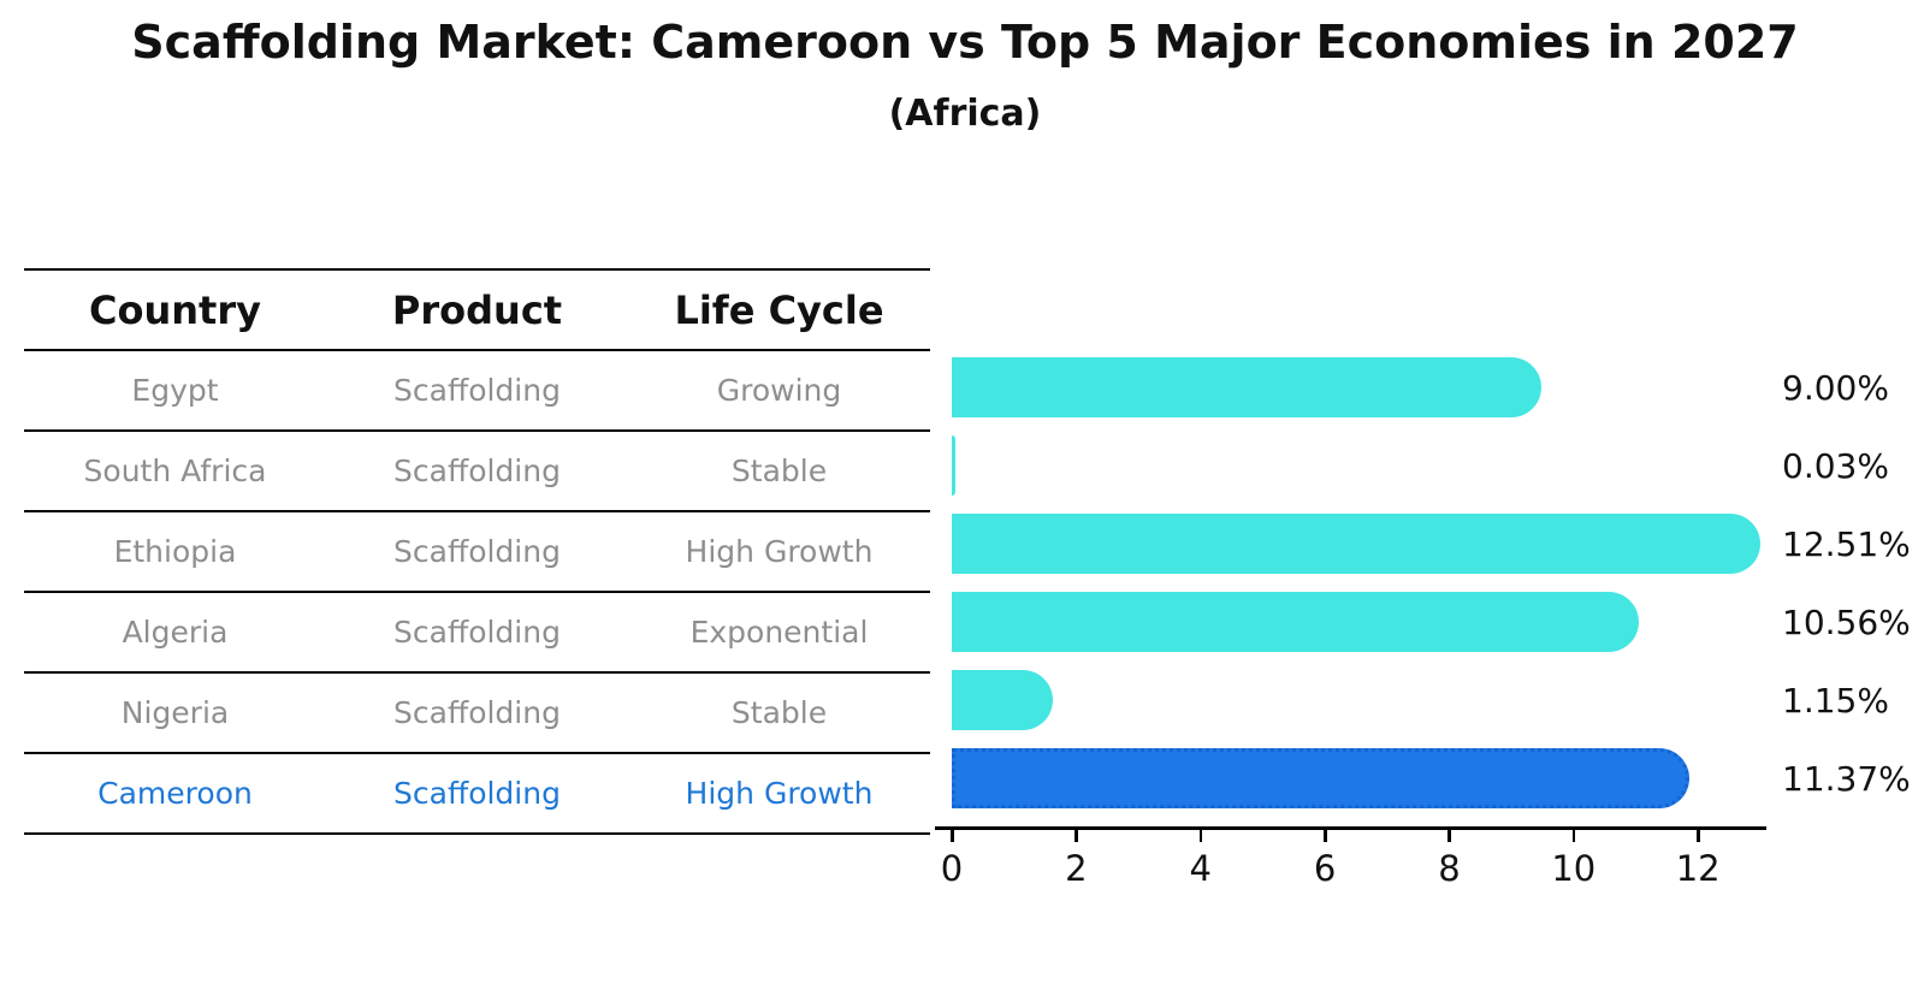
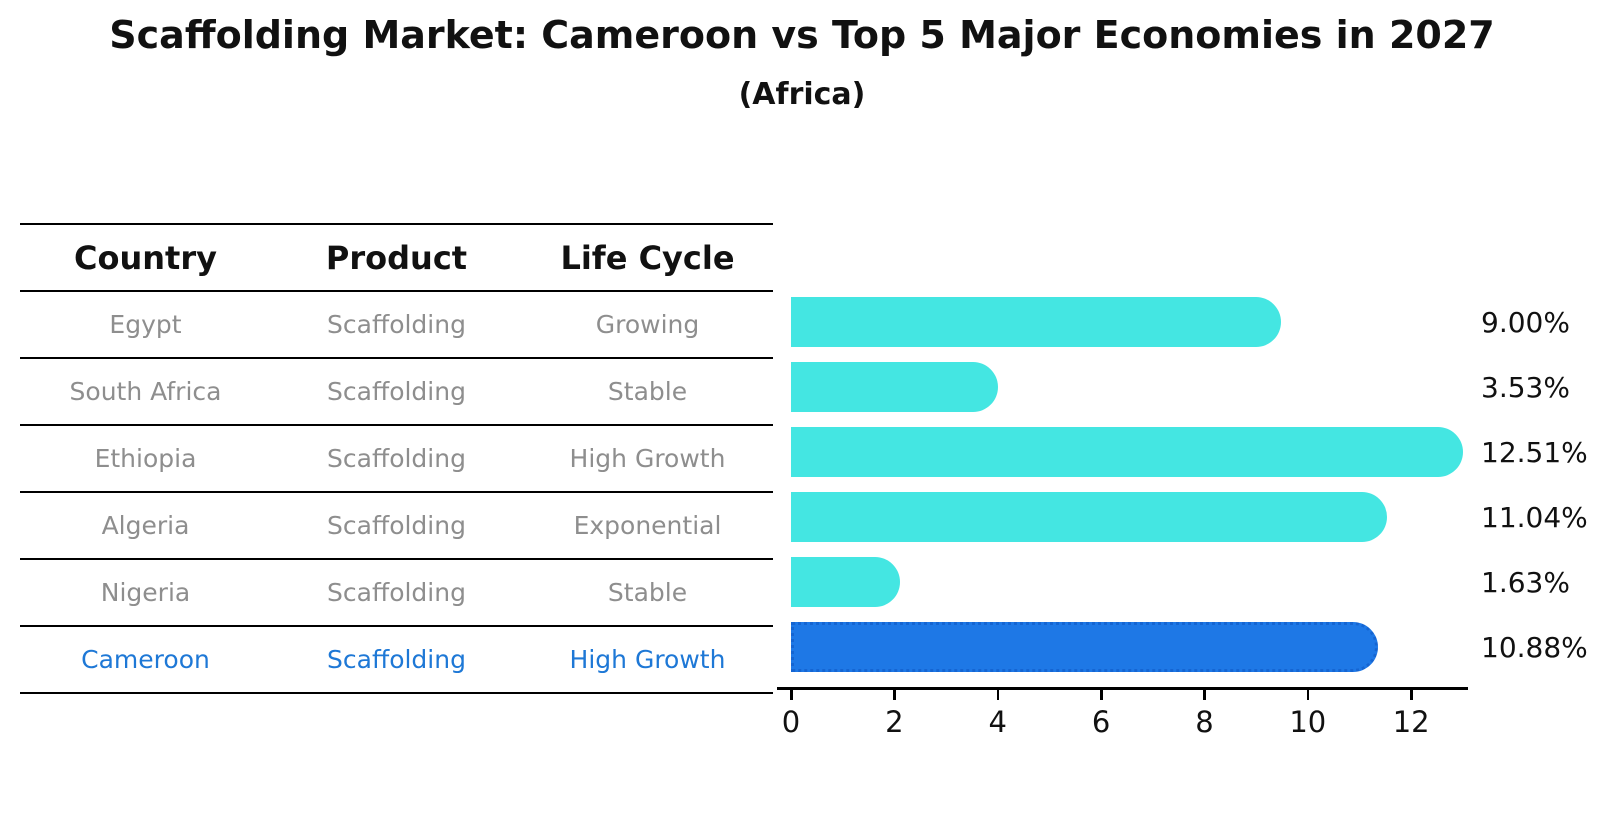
South Africa: 0.03% -> 3.53%
Algeria: 10.56% -> 11.04%
Nigeria: 1.15% -> 1.63%
Cameroon: 11.37% -> 10.88%
